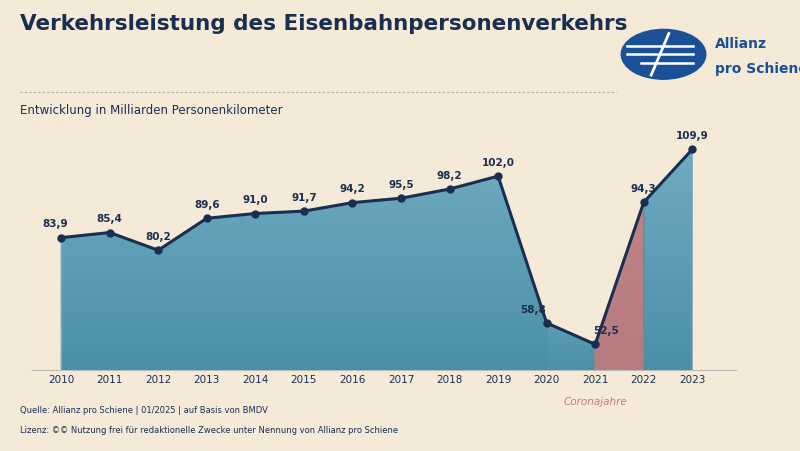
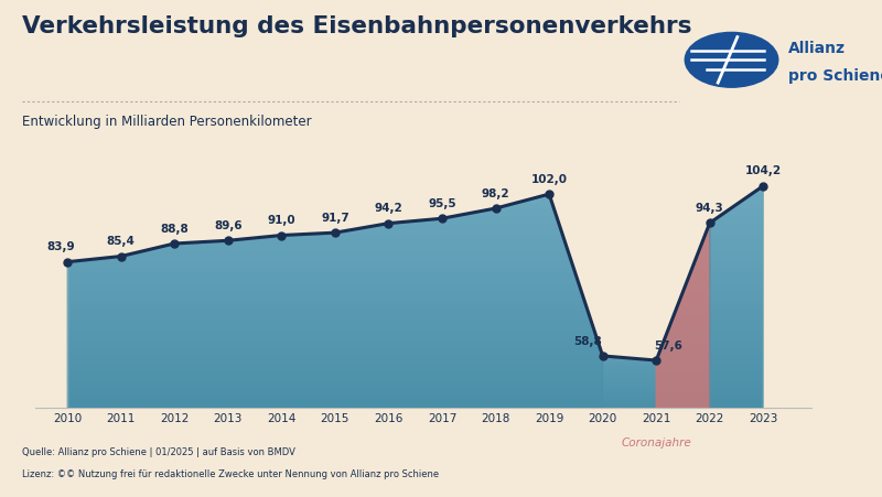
2012: 80,2 -> 88,8
2021: 52,5 -> 57,6
2023: 109,9 -> 104,2
